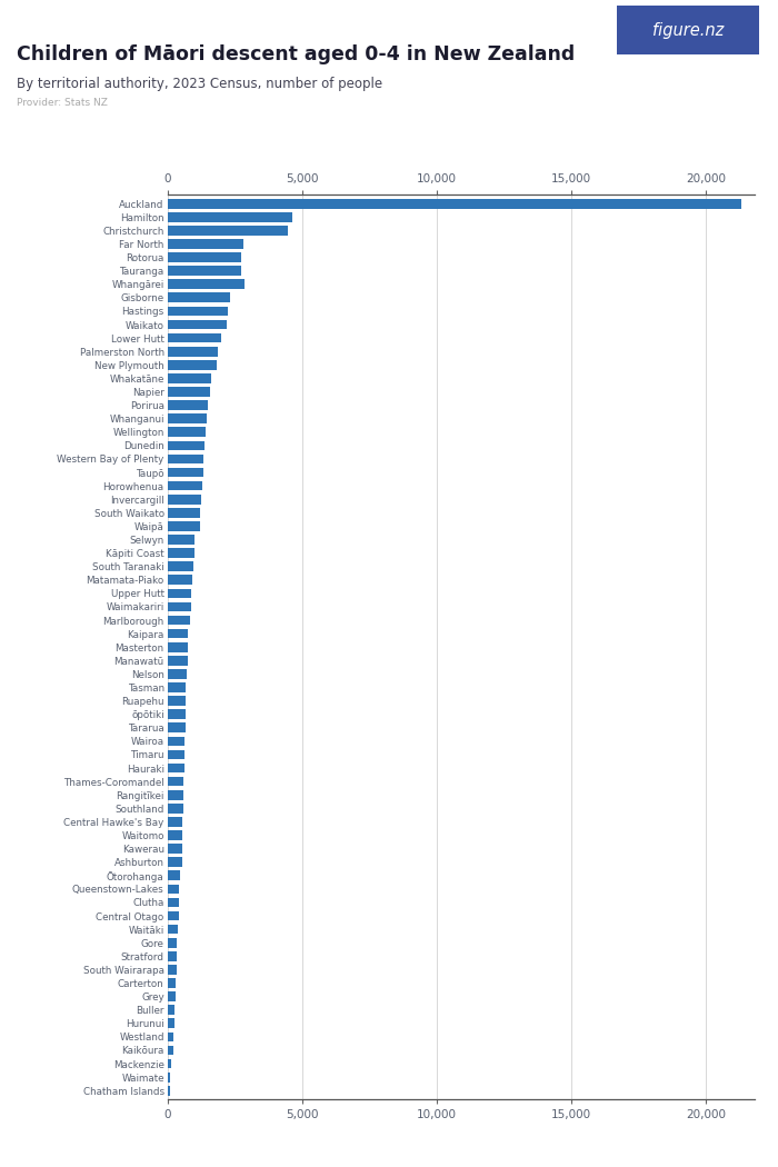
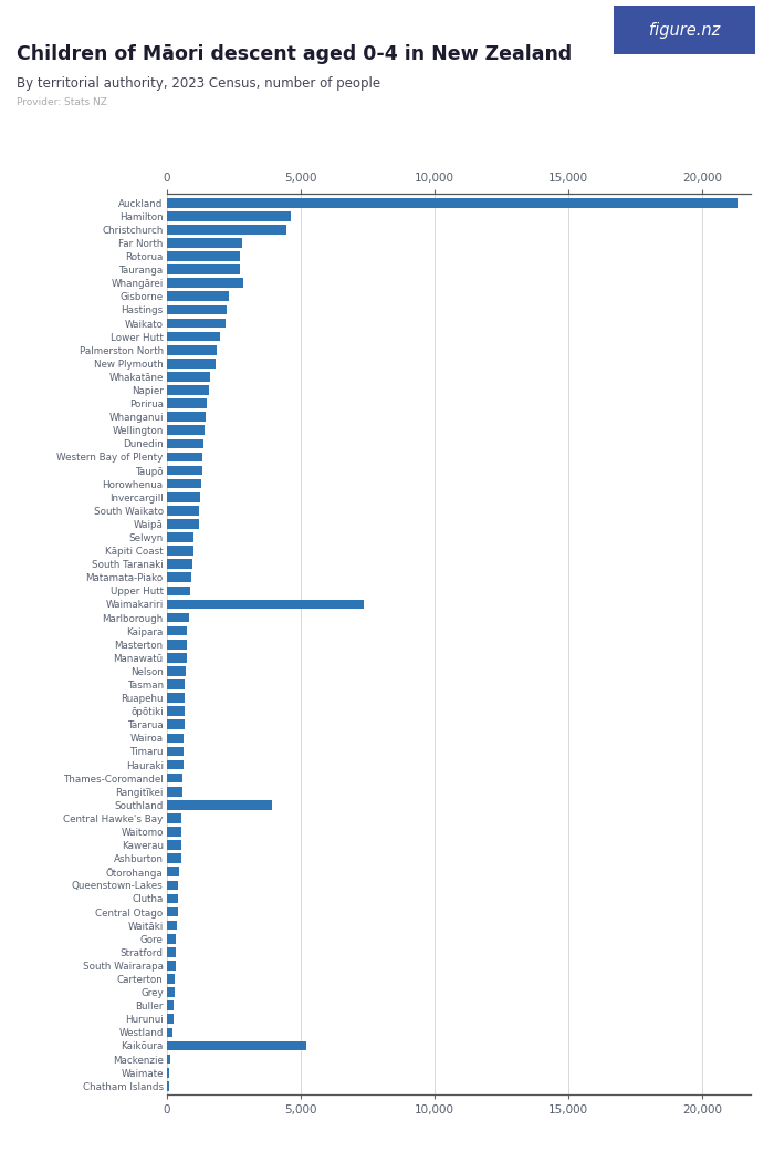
Waimakariri: 870 -> 7,350
Southland: 600 -> 3,950
Kaikōura: 210 -> 5,200
